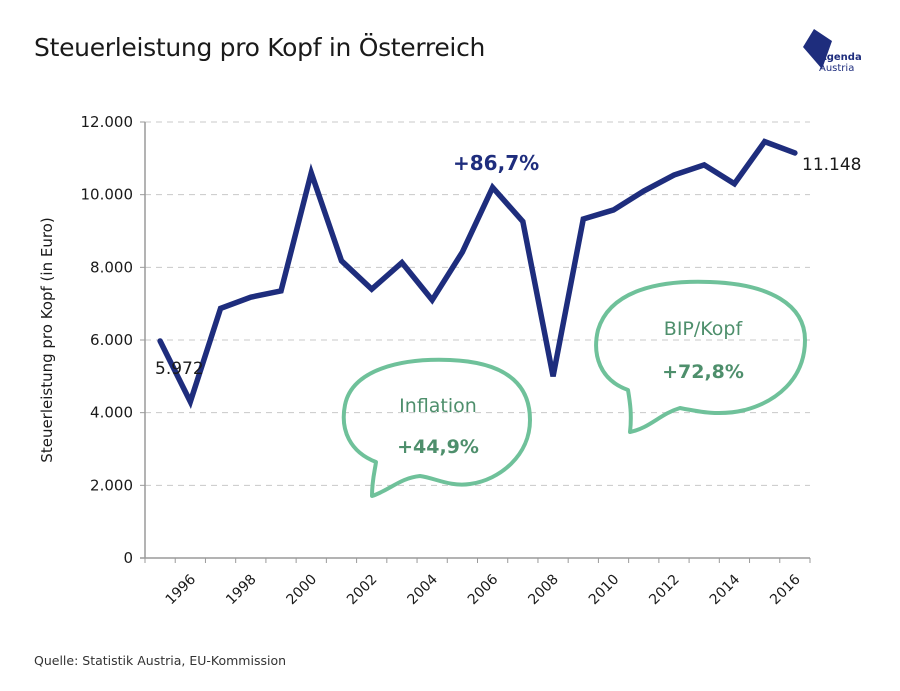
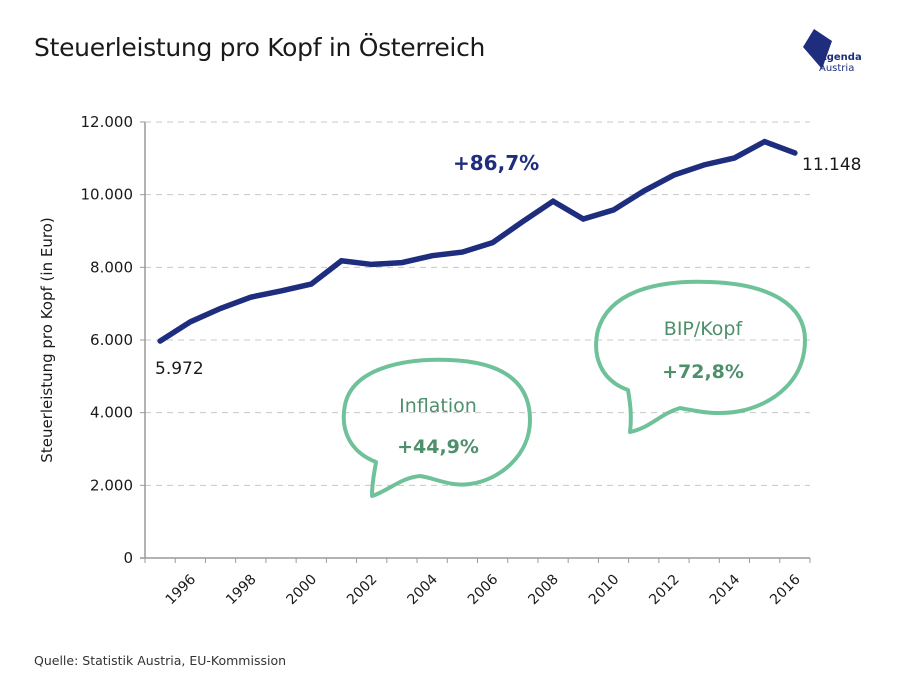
1996: 4300 -> 6500
2000: 10600 -> 7500
2002: 7400 -> 8100
2004: 7100 -> 8300
2006: 10200 -> 8700
2008: 5000 -> 9800
2014: 10300 -> 11000
